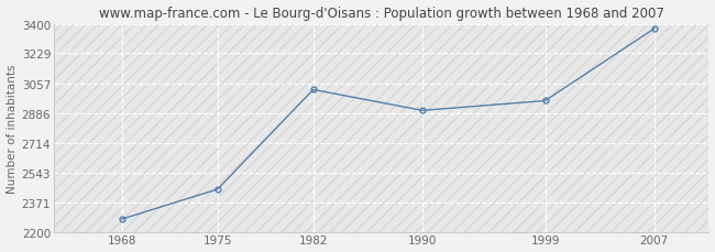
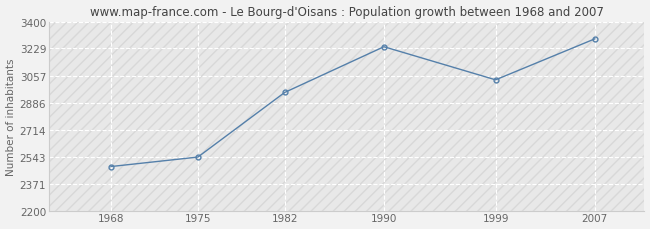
1968: 2270 -> 2480
1975: 2450 -> 2540
1982: 3020 -> 2950
1990: 2900 -> 3240
1999: 2960 -> 3030
2007: 3370 -> 3290
